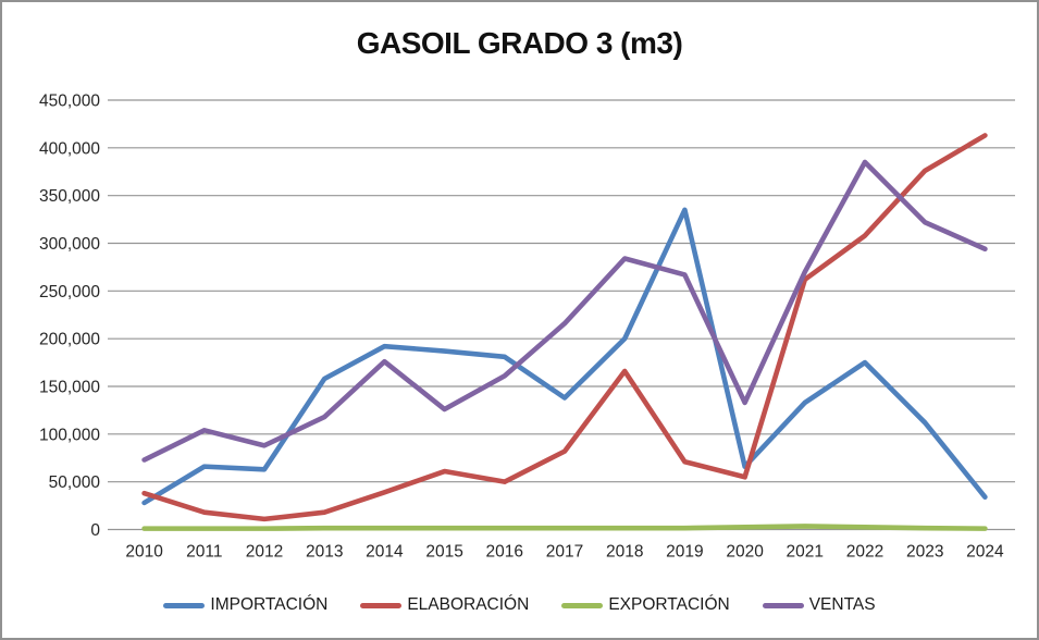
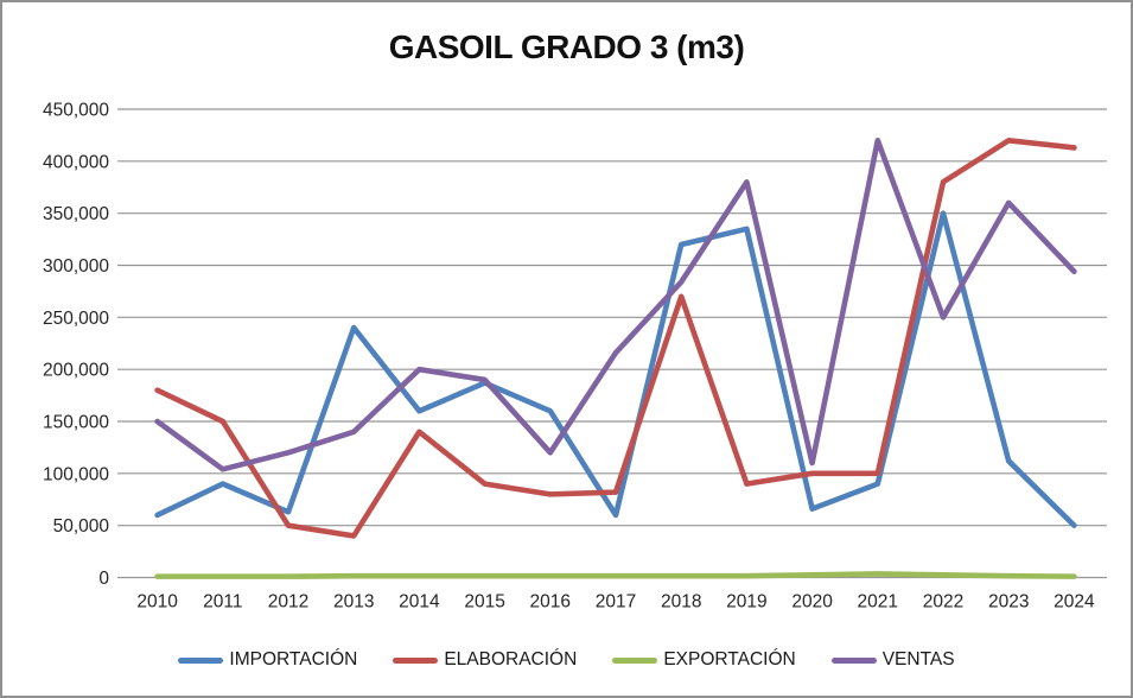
IMPORTACIÓN/2010: 30000 -> 60000
ELABORACIÓN/2010: 40000 -> 180000
VENTAS/2010: 70000 -> 150000
IMPORTACIÓN/2011: 70000 -> 90000
ELABORACIÓN/2011: 20000 -> 150000
ELABORACIÓN/2012: 10000 -> 50000
VENTAS/2012: 90000 -> 120000
IMPORTACIÓN/2013: 160000 -> 240000
ELABORACIÓN/2013: 20000 -> 40000
VENTAS/2013: 120000 -> 140000
IMPORTACIÓN/2014: 190000 -> 160000
ELABORACIÓN/2014: 40000 -> 140000
VENTAS/2014: 180000 -> 200000
ELABORACIÓN/2015: 60000 -> 90000
VENTAS/2015: 130000 -> 190000
IMPORTACIÓN/2016: 180000 -> 160000
ELABORACIÓN/2016: 50000 -> 80000
VENTAS/2016: 160000 -> 120000
IMPORTACIÓN/2017: 140000 -> 60000
IMPORTACIÓN/2018: 200000 -> 320000
ELABORACIÓN/2018: 170000 -> 270000
ELABORACIÓN/2019: 70000 -> 90000
VENTAS/2019: 270000 -> 380000
ELABORACIÓN/2020: 60000 -> 100000
VENTAS/2020: 130000 -> 110000
IMPORTACIÓN/2021: 130000 -> 90000
ELABORACIÓN/2021: 260000 -> 100000
VENTAS/2021: 270000 -> 420000
IMPORTACIÓN/2022: 180000 -> 350000
ELABORACIÓN/2022: 310000 -> 380000
VENTAS/2022: 380000 -> 250000
ELABORACIÓN/2023: 380000 -> 420000
VENTAS/2023: 320000 -> 360000
IMPORTACIÓN/2024: 30000 -> 50000
